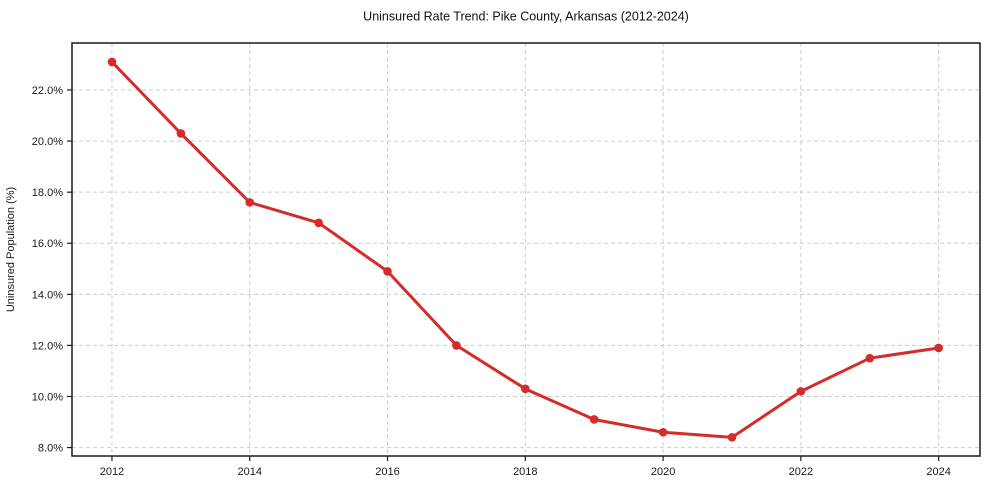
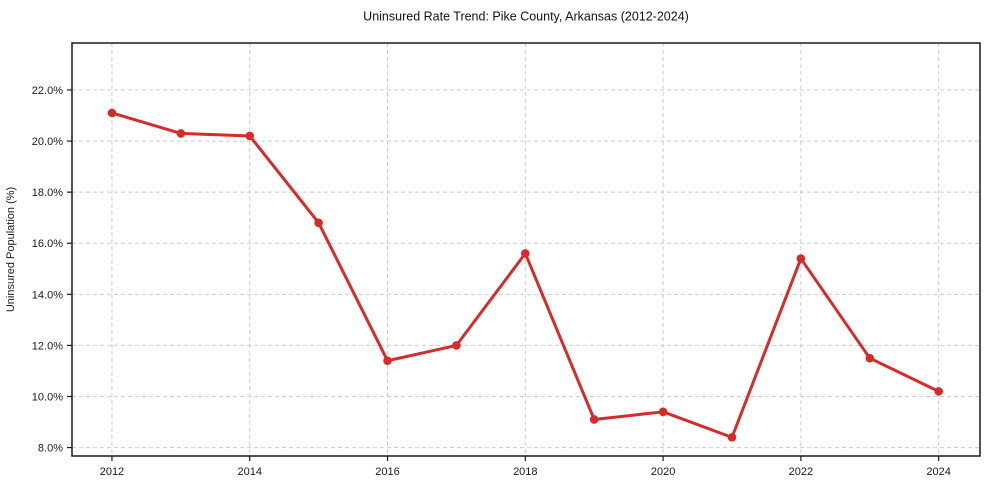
2012: 23.1% -> 21.1%
2014: 17.6% -> 20.2%
2016: 14.9% -> 11.4%
2018: 10.3% -> 15.6%
2020: 8.6% -> 9.4%
2022: 10.2% -> 15.4%
2024: 11.9% -> 10.2%
